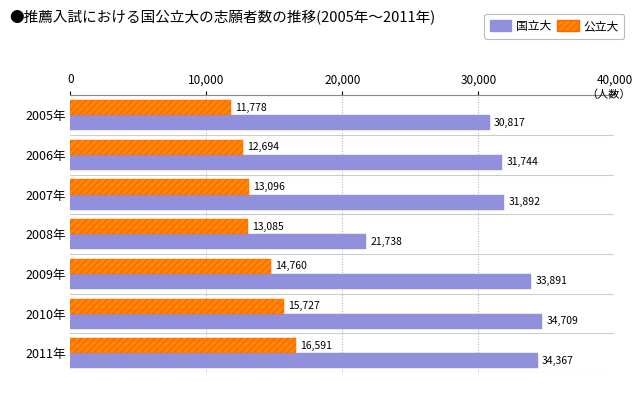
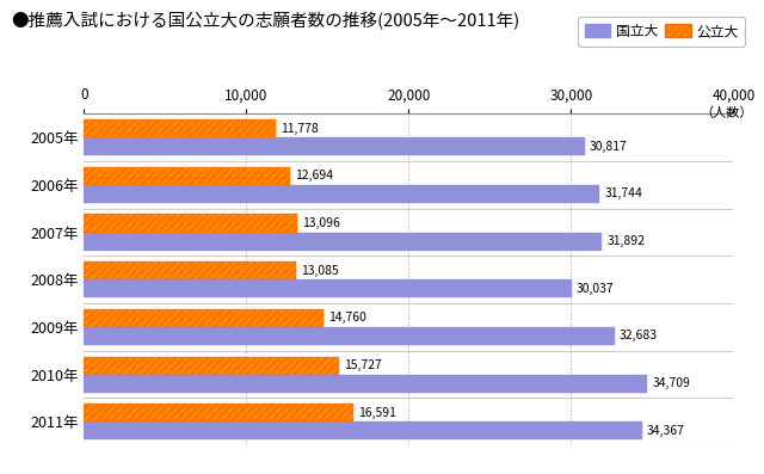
国立大/2008年: 21,738 -> 30,037
国立大/2009年: 33,891 -> 32,683
